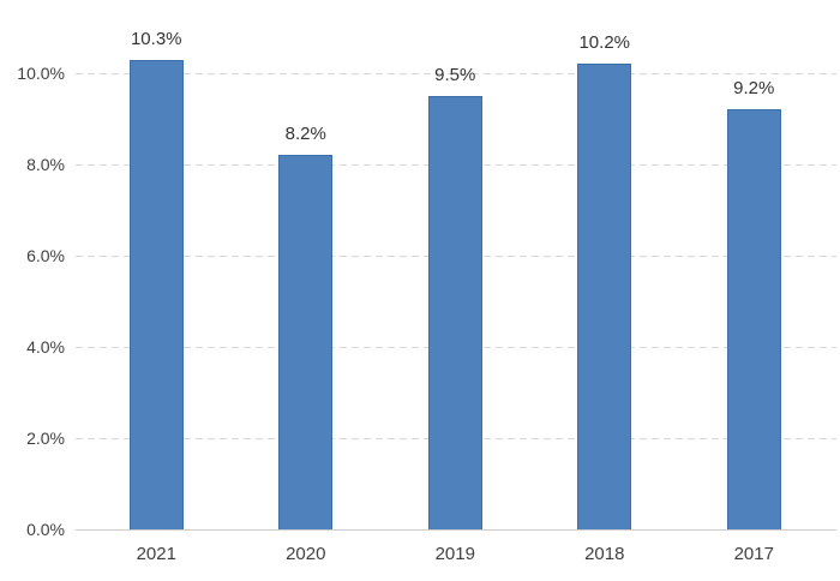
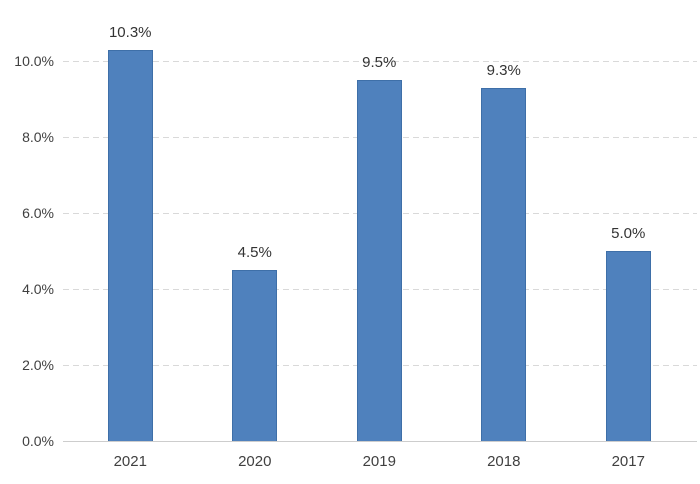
2020: 8.2% -> 4.5%
2018: 10.2% -> 9.3%
2017: 9.2% -> 5.0%
